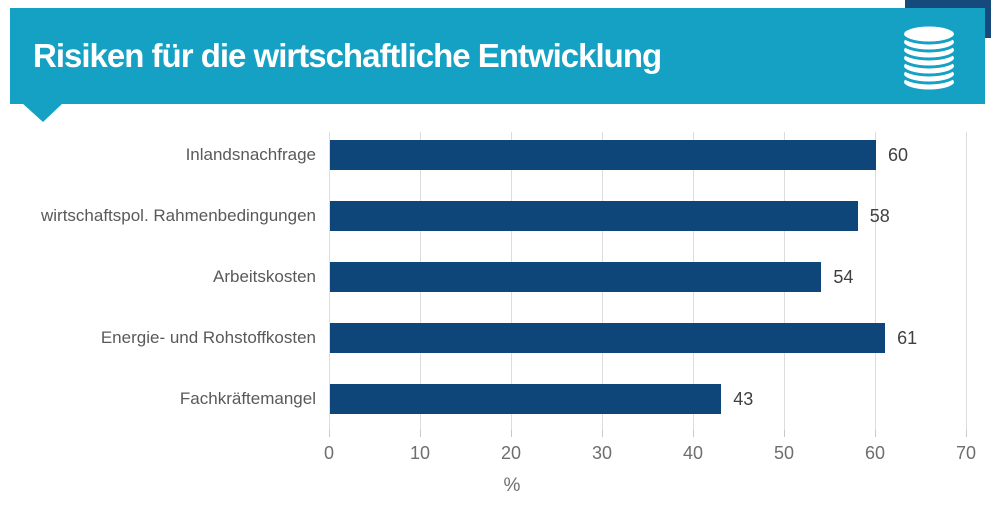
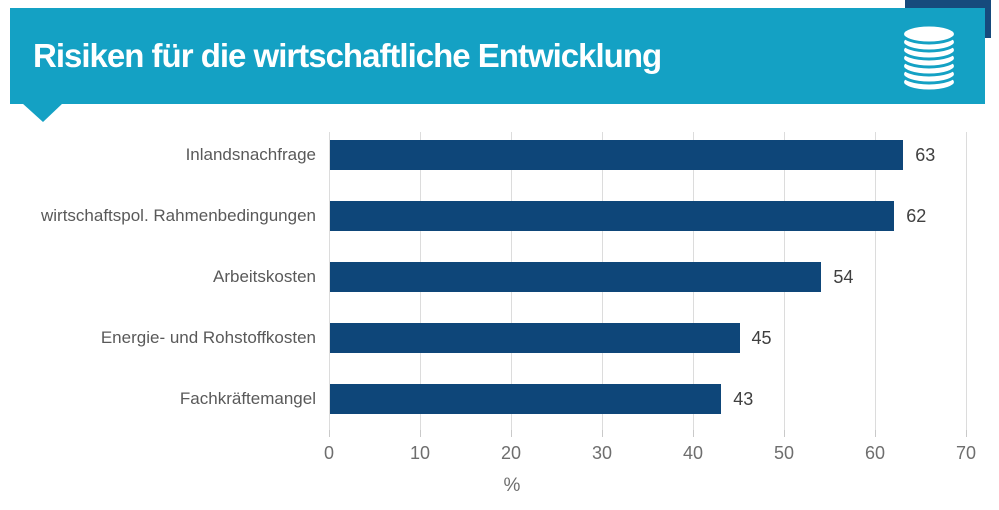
Inlandsnachfrage: 60 -> 63
wirtschaftspol. Rahmenbedingungen: 58 -> 62
Energie- und Rohstoffkosten: 61 -> 45
